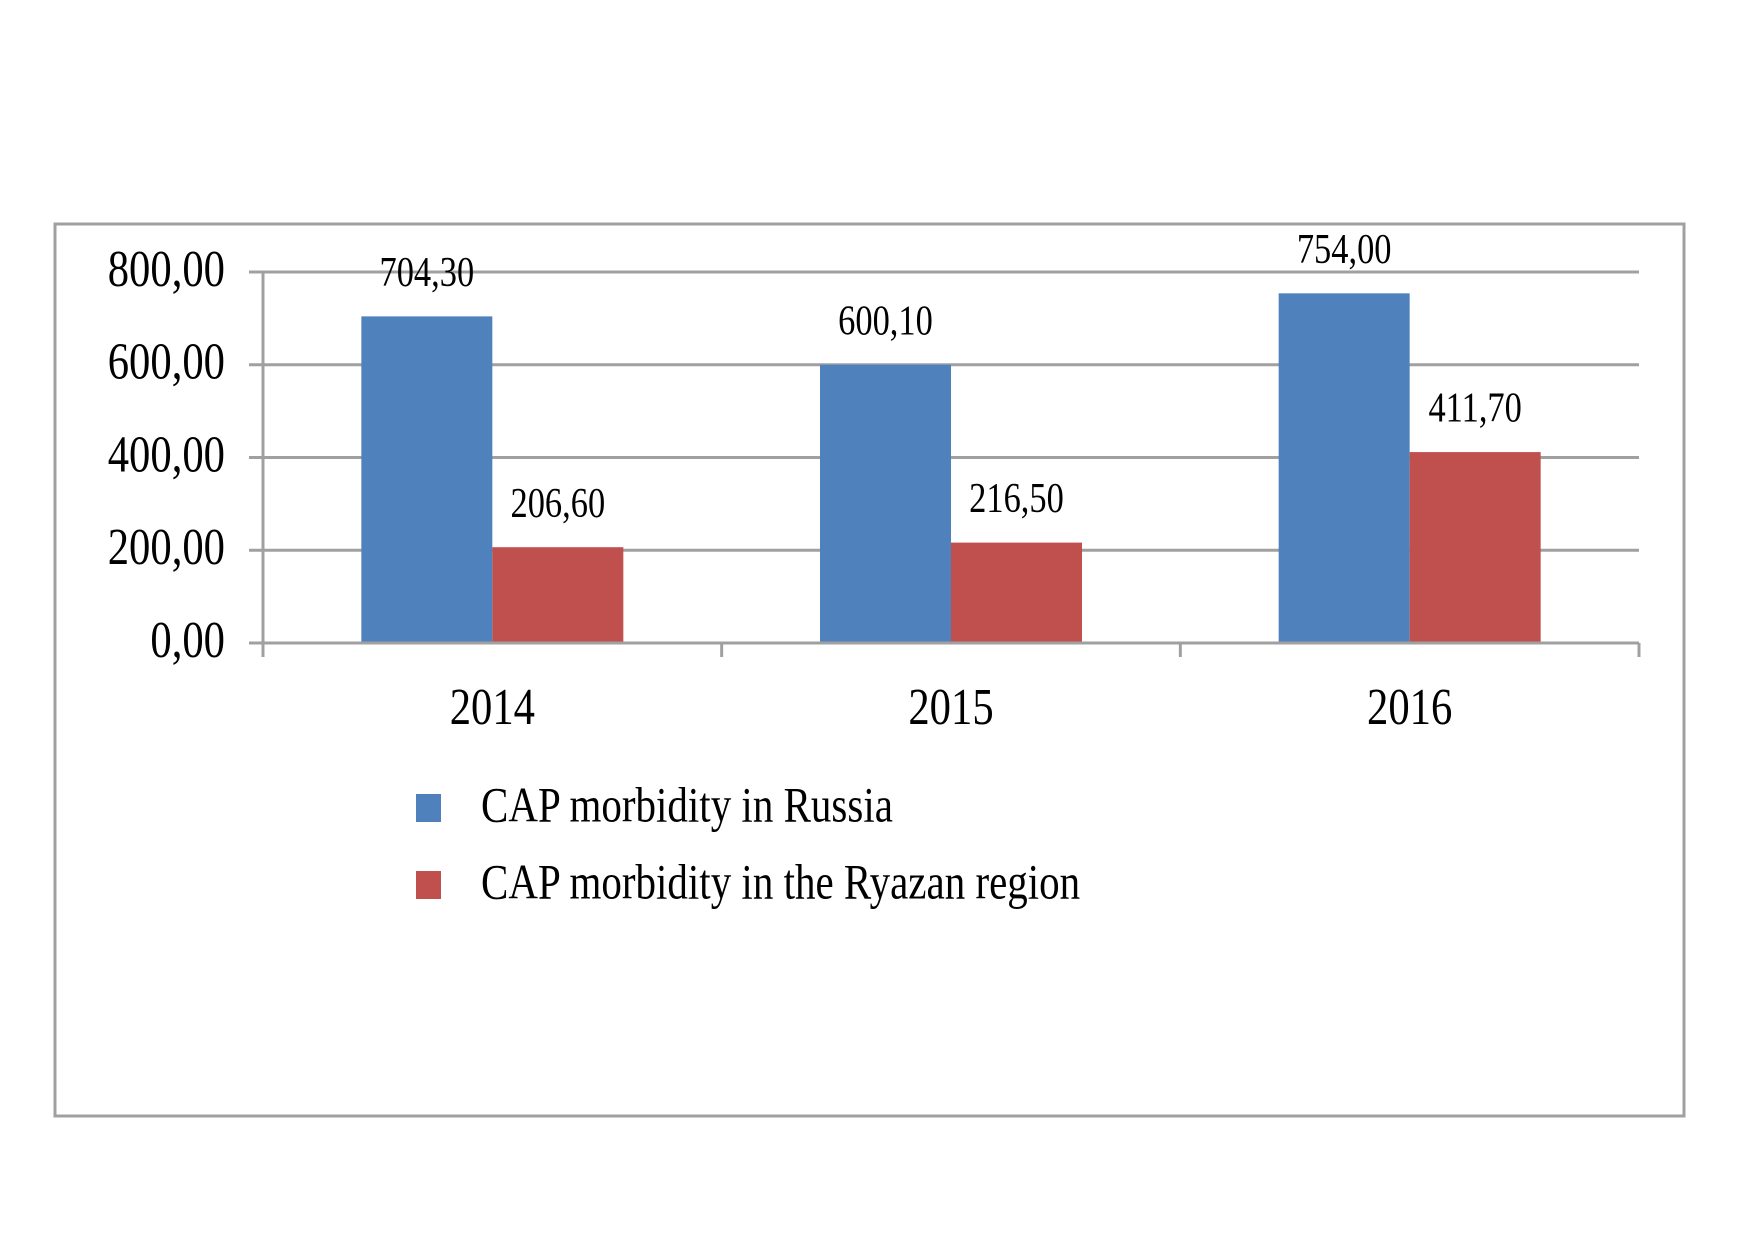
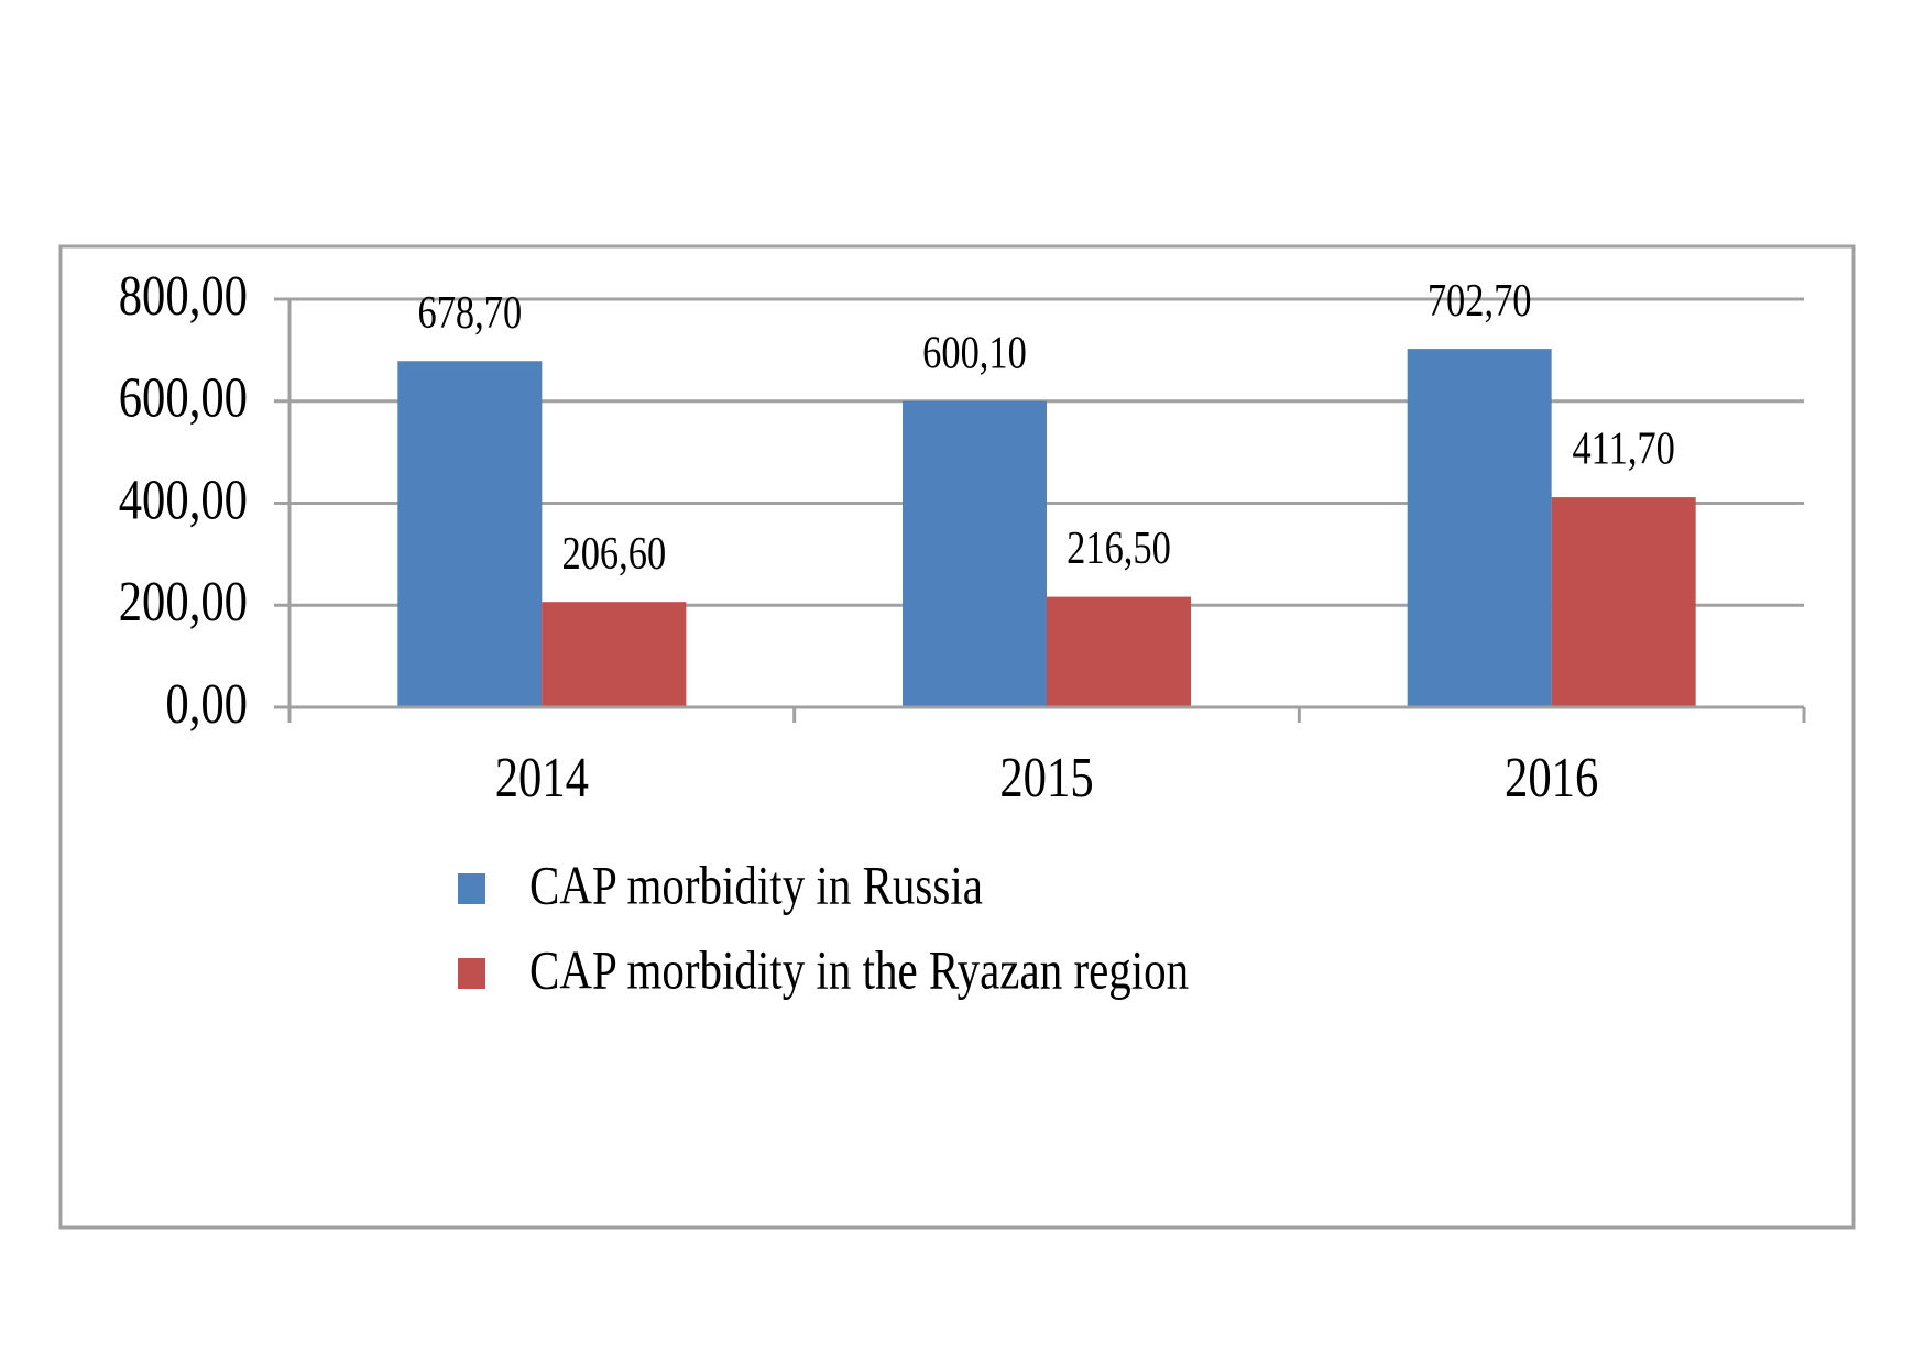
CAP morbidity in Russia/2014: 704,30 -> 678,70
CAP morbidity in Russia/2016: 754,00 -> 702,70
